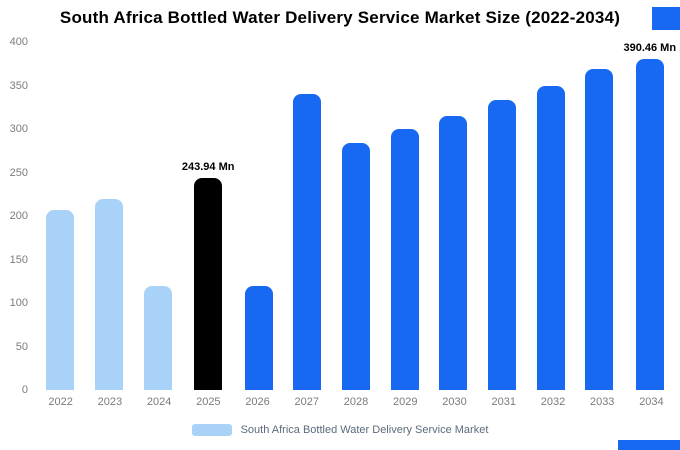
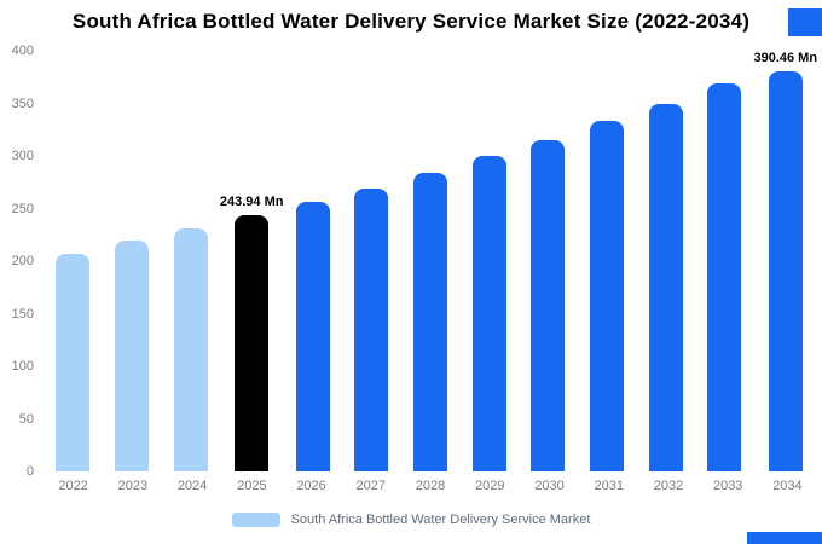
2024: 120 -> 230
2026: 120 -> 260
2027: 340 -> 270
